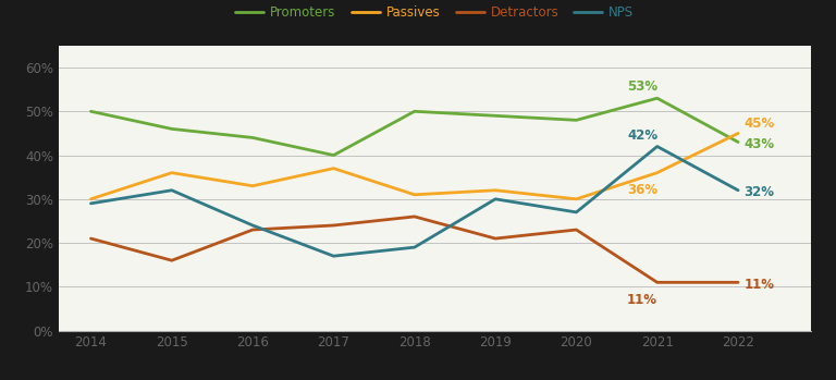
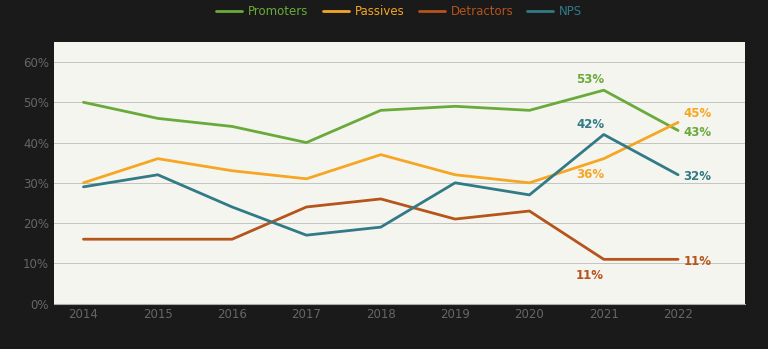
Detractors/2014: 21% -> 16%
Detractors/2016: 23% -> 16%
Passives/2017: 37% -> 31%
Promoters/2018: 50% -> 48%
Passives/2018: 31% -> 37%
